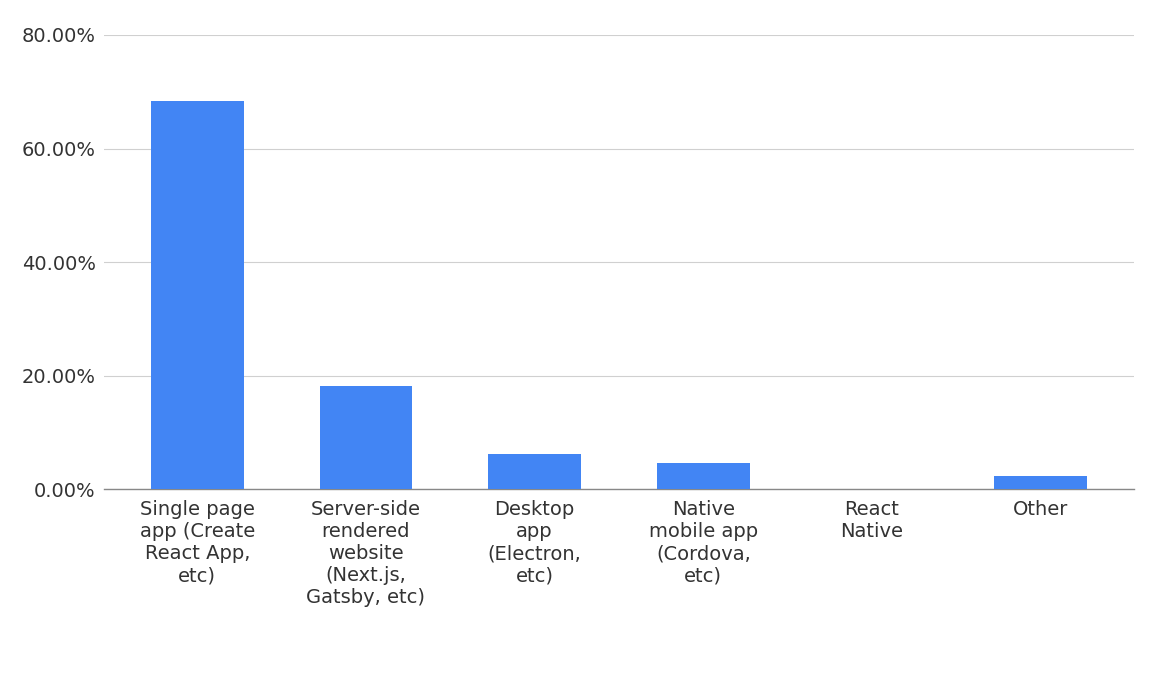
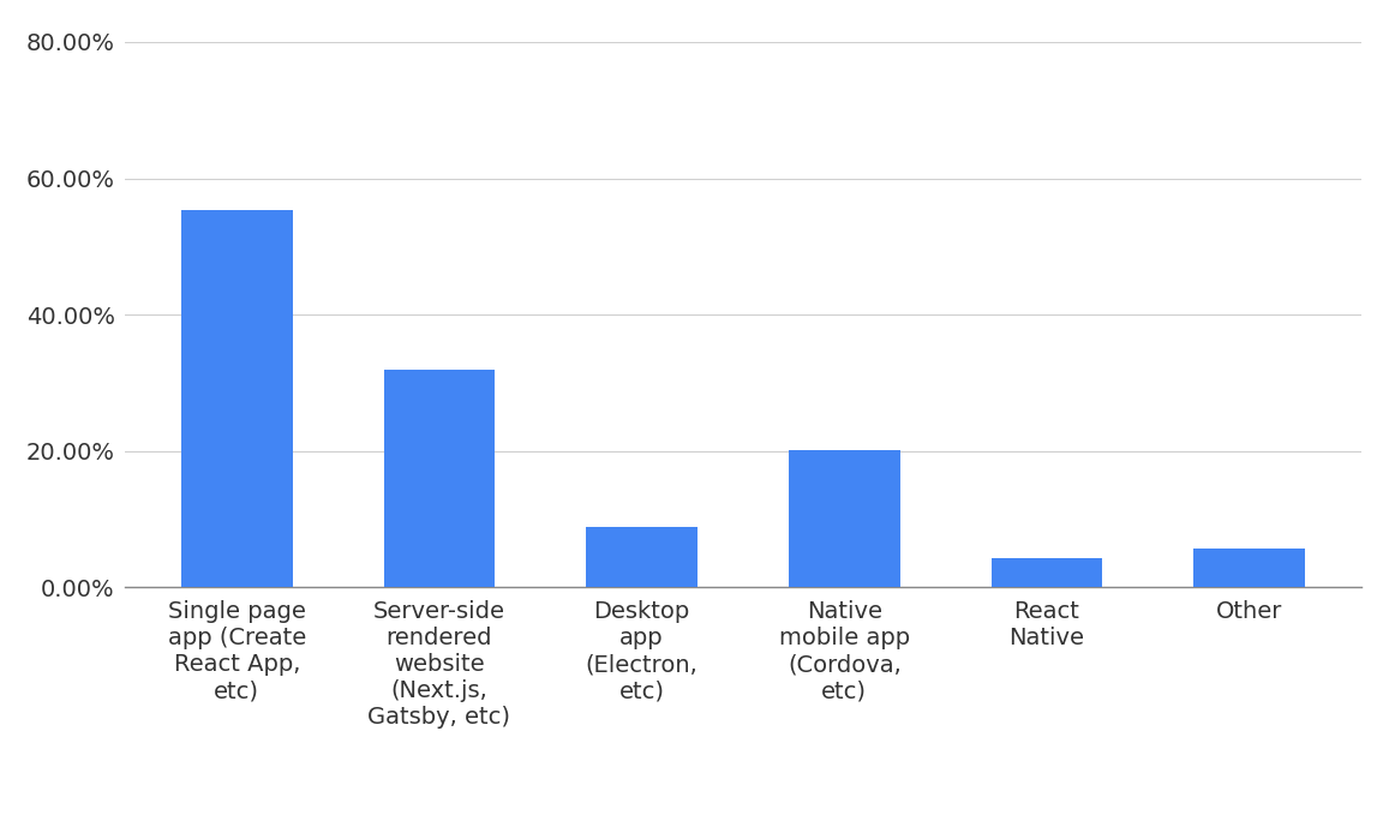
Single page app (Create React App, etc): 68.4% -> 55.4%
Server-side rendered website (Next.js, Gatsby, etc): 18.2% -> 32.0%
Desktop app (Electron, etc): 6.2% -> 8.8%
Native mobile app (Cordova, etc): 4.7% -> 20.2%
React Native: 0.1% -> 4.2%
Other: 2.4% -> 5.6%
